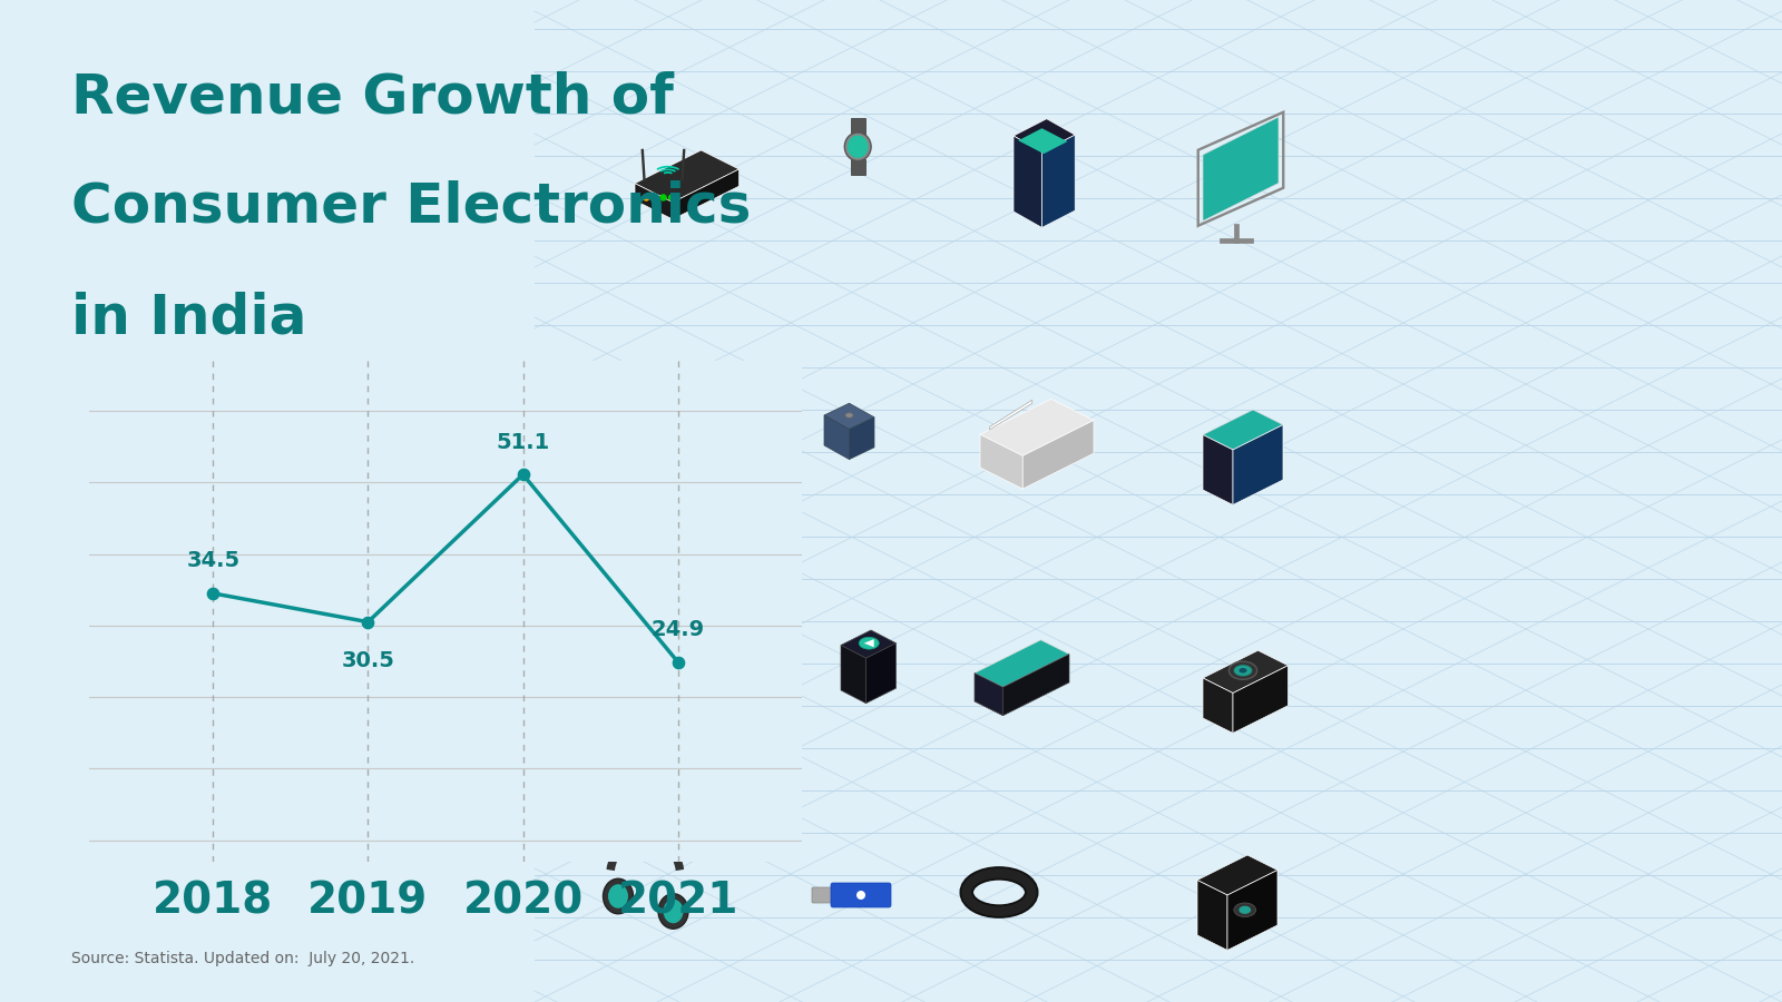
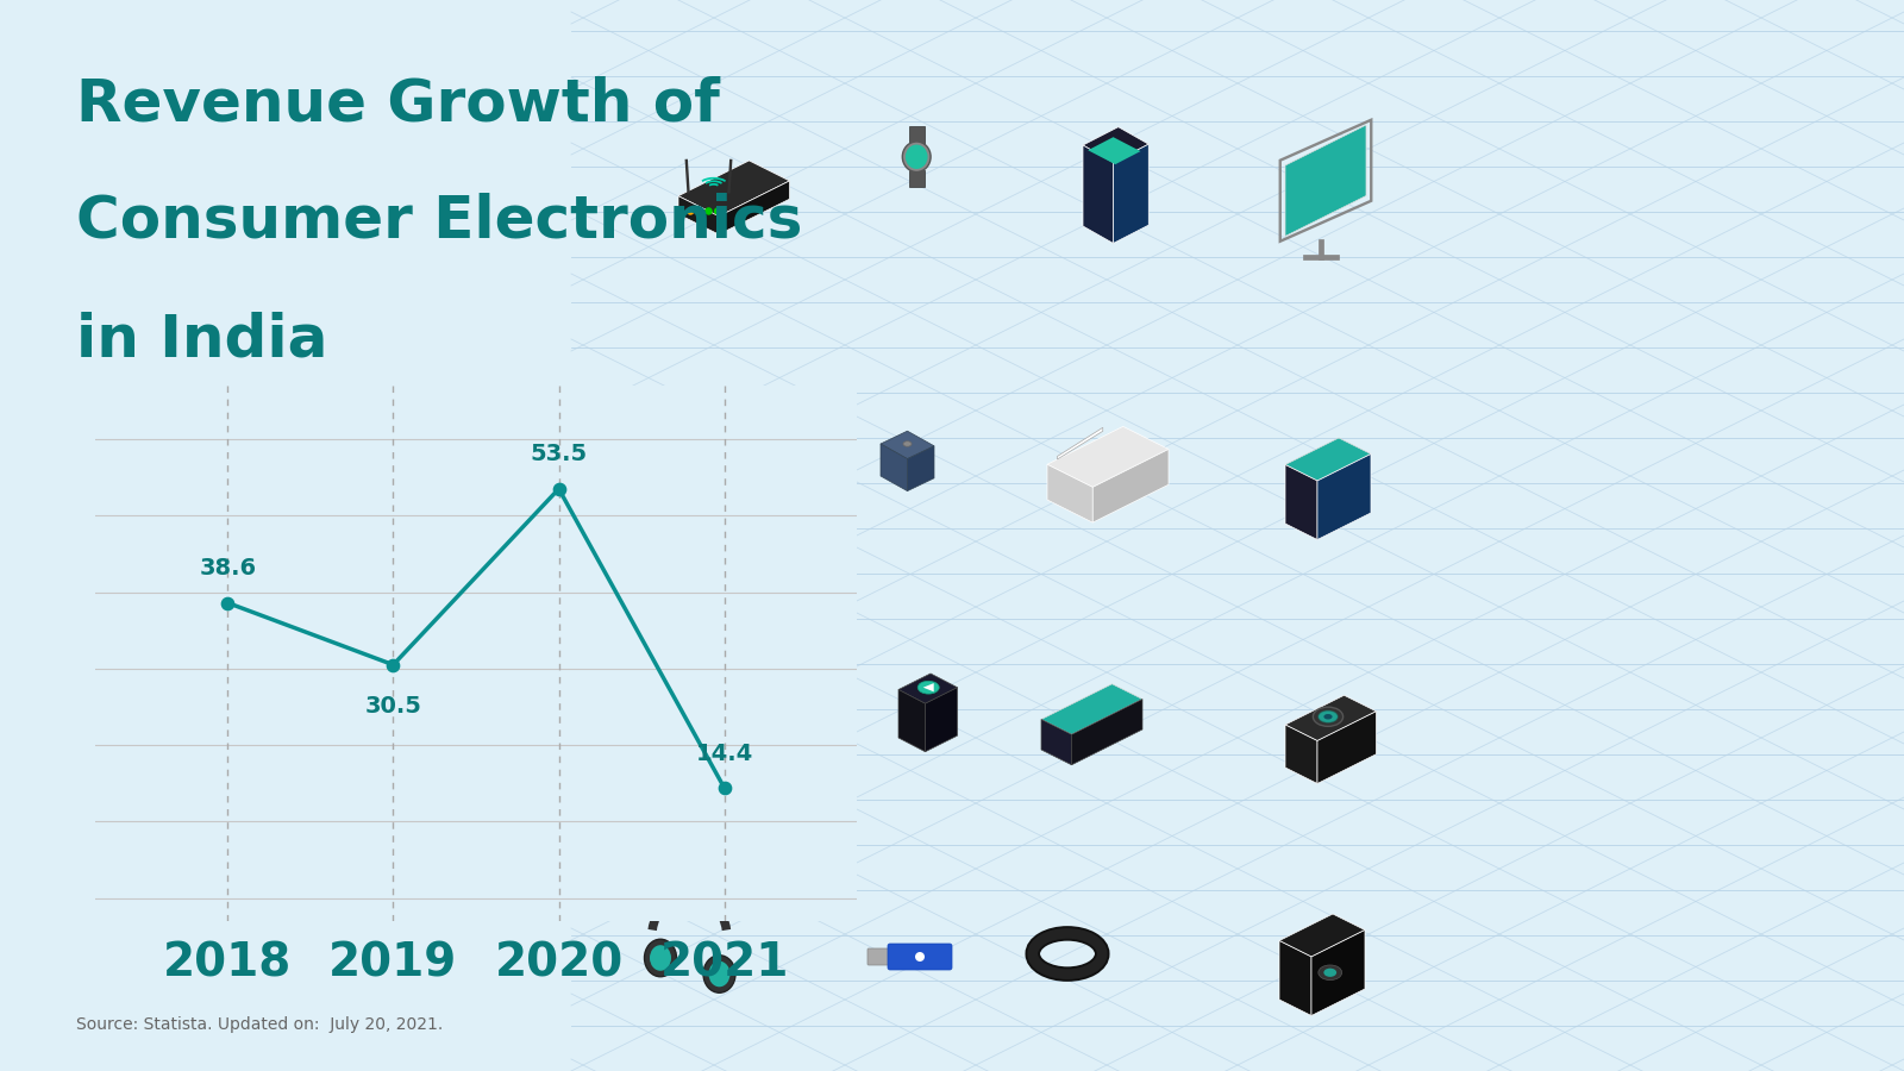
2018: 34.5 -> 38.6
2020: 51.1 -> 53.5
2021: 24.9 -> 14.4
